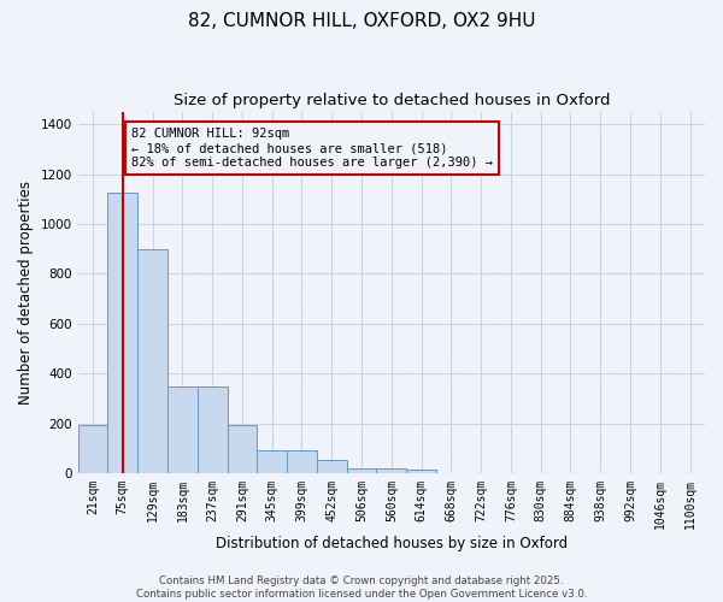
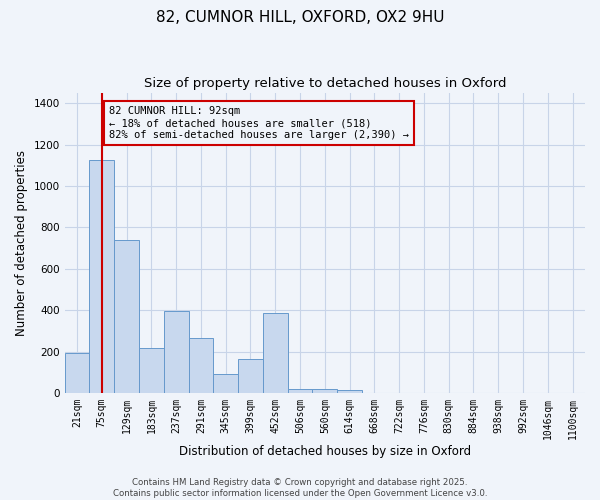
129sqm: 900 -> 740
183sqm: 350 -> 215
237sqm: 350 -> 395
291sqm: 195 -> 265
399sqm: 90 -> 165
452sqm: 55 -> 385
